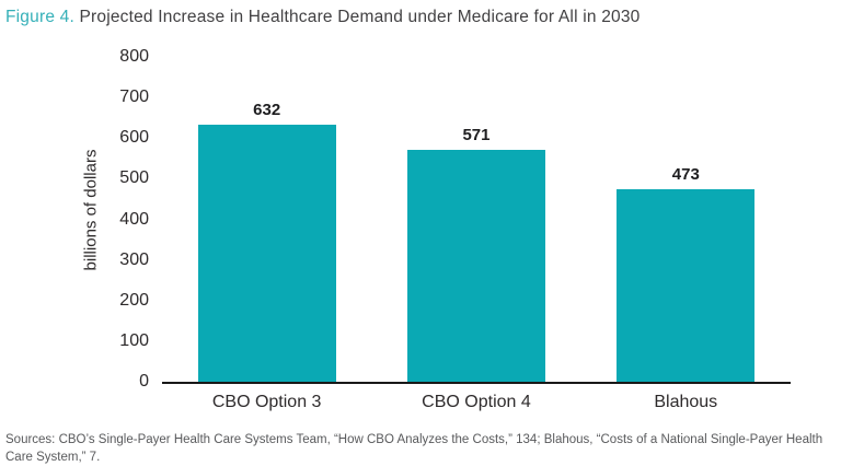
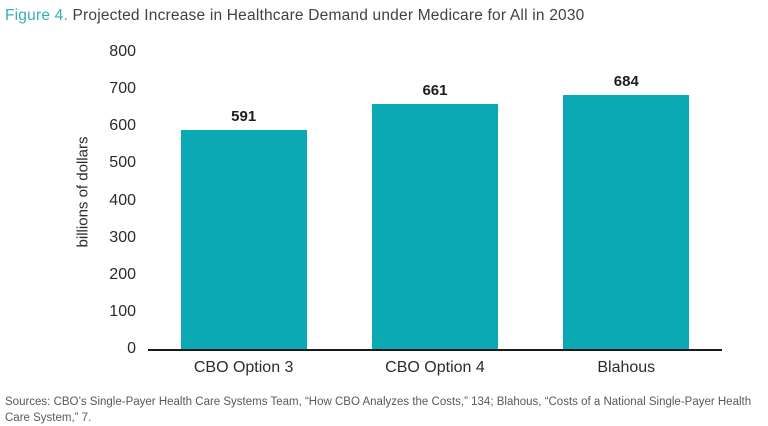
CBO Option 3: 632 -> 591
CBO Option 4: 571 -> 661
Blahous: 473 -> 684
